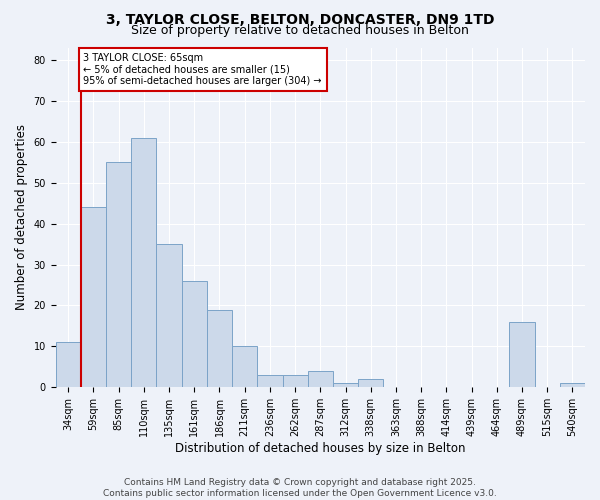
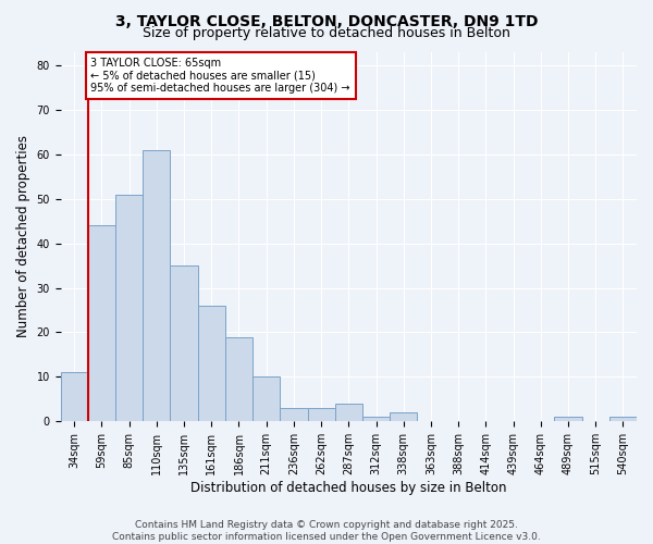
85sqm: 55 -> 51
489sqm: 16 -> 1
